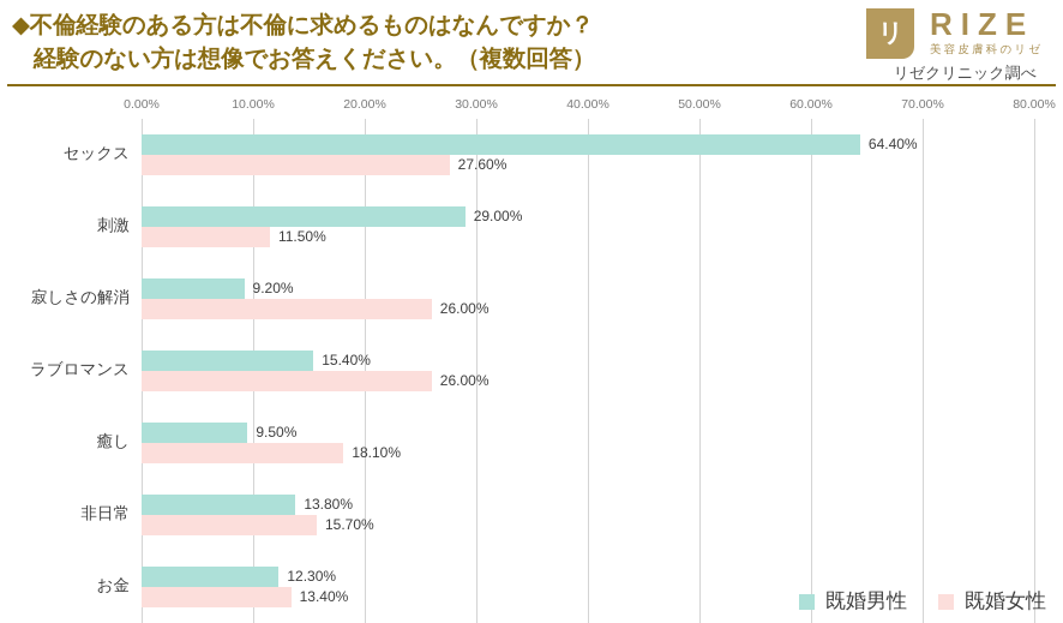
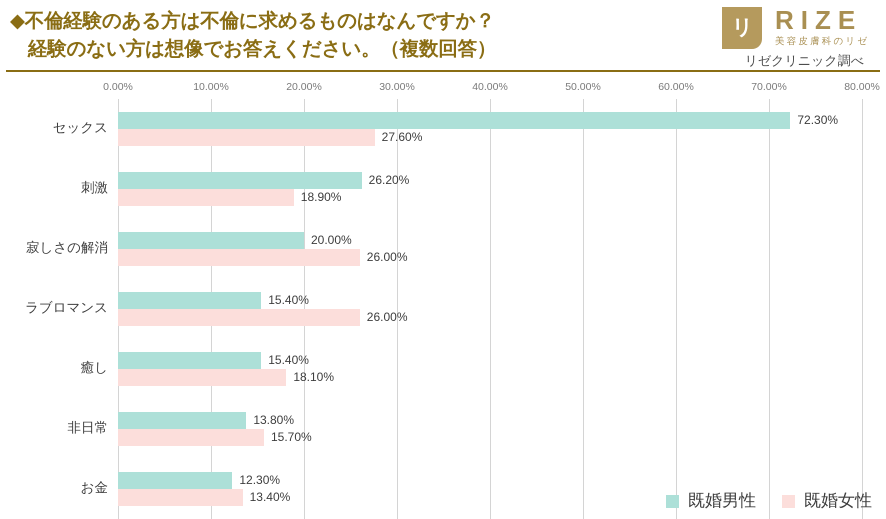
既婚男性/セックス: 64.40% -> 72.30%
既婚男性/刺激: 29.00% -> 26.20%
既婚女性/刺激: 11.50% -> 18.90%
既婚男性/寂しさの解消: 9.20% -> 20.00%
既婚男性/癒し: 9.50% -> 15.40%
